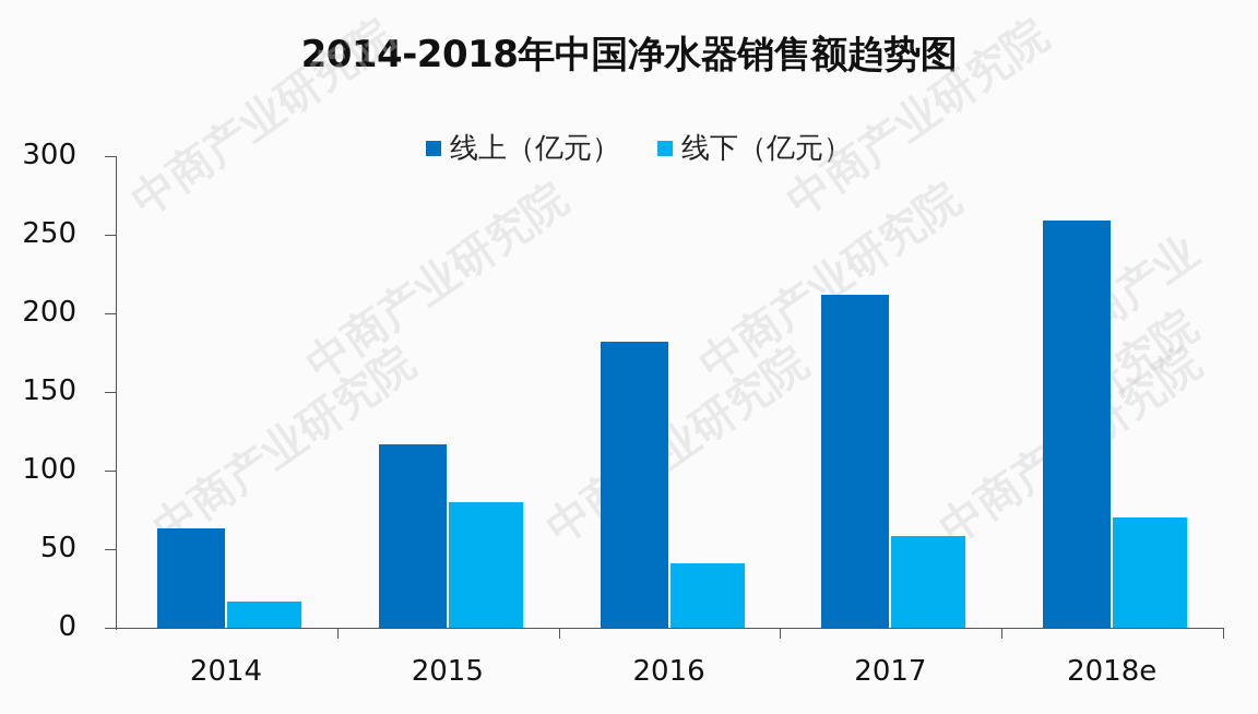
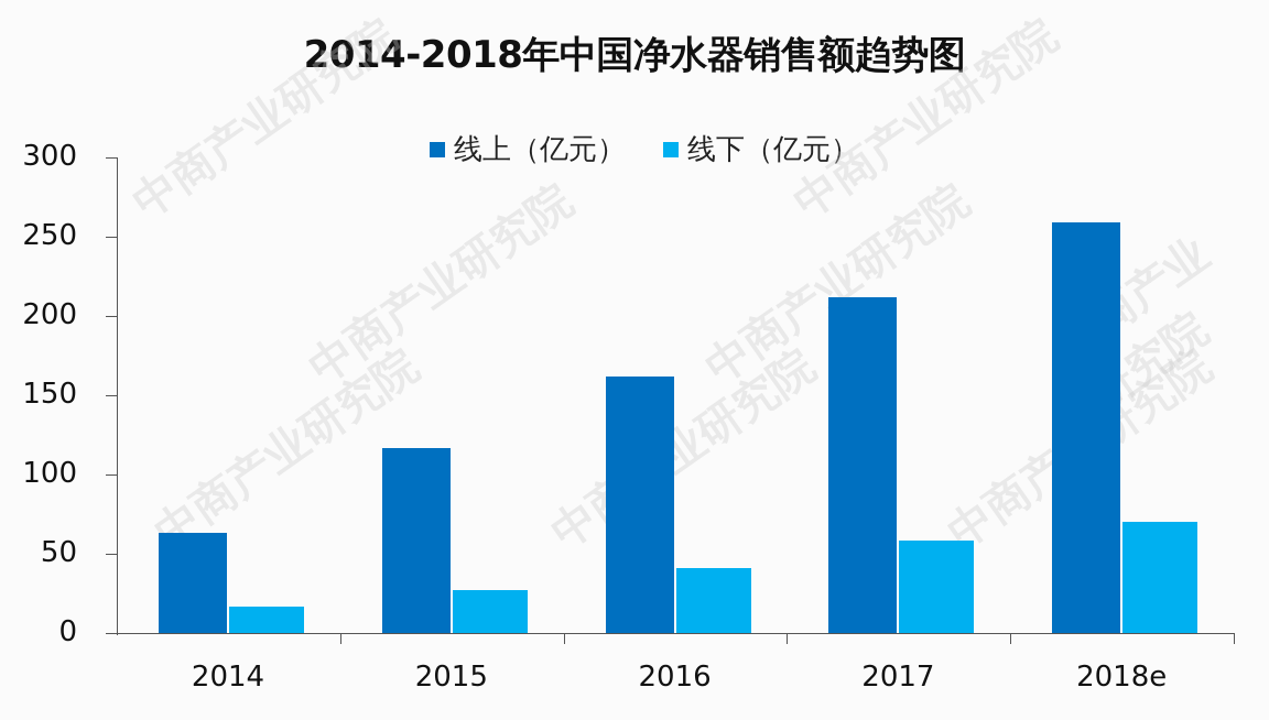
线下（亿元）/2015: 80 -> 27
线上（亿元）/2016: 182 -> 162
